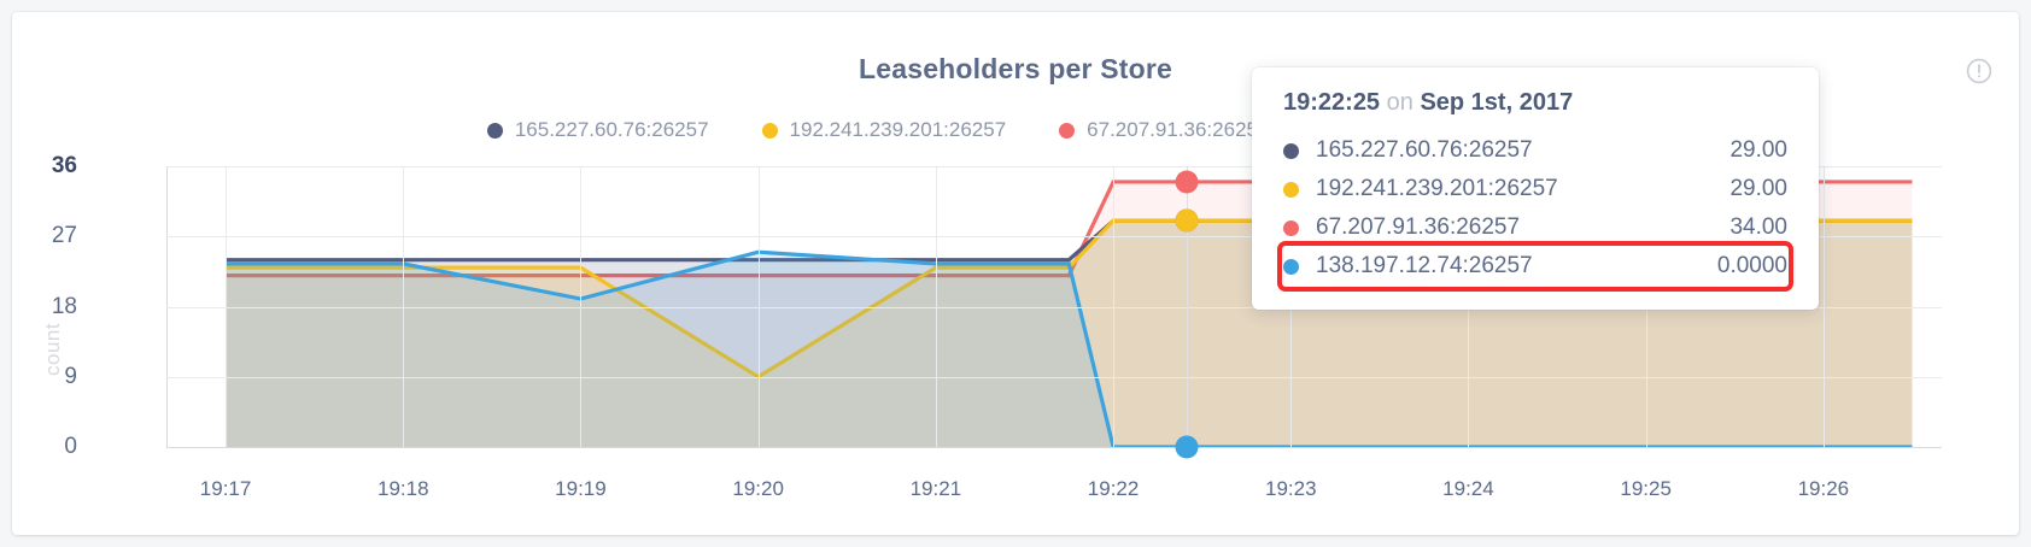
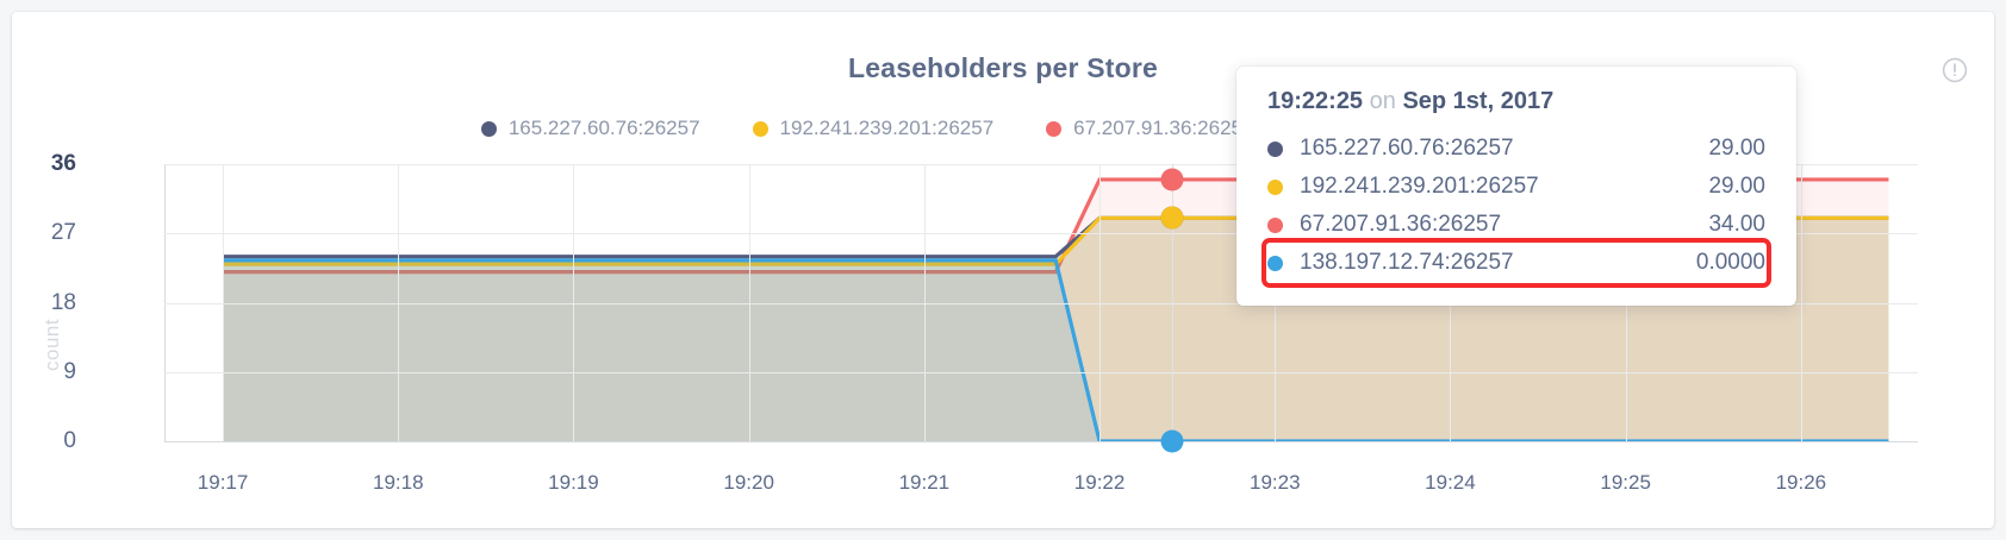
138.197.12.74:26257/19:19: 19 -> 24
192.241.239.201:26257/19:20: 9 -> 23
138.197.12.74:26257/19:20: 25 -> 24
